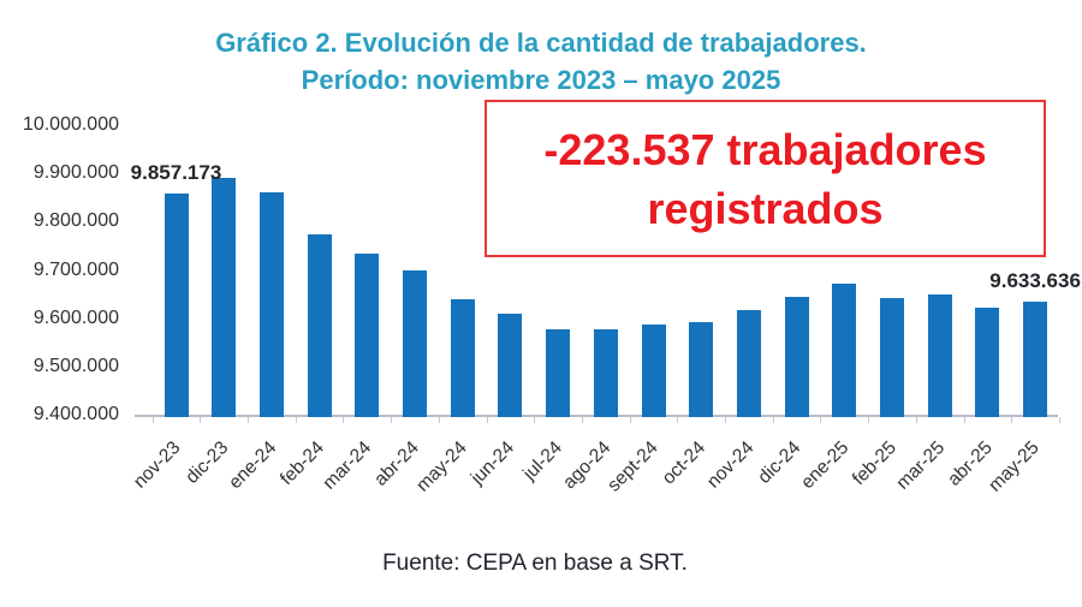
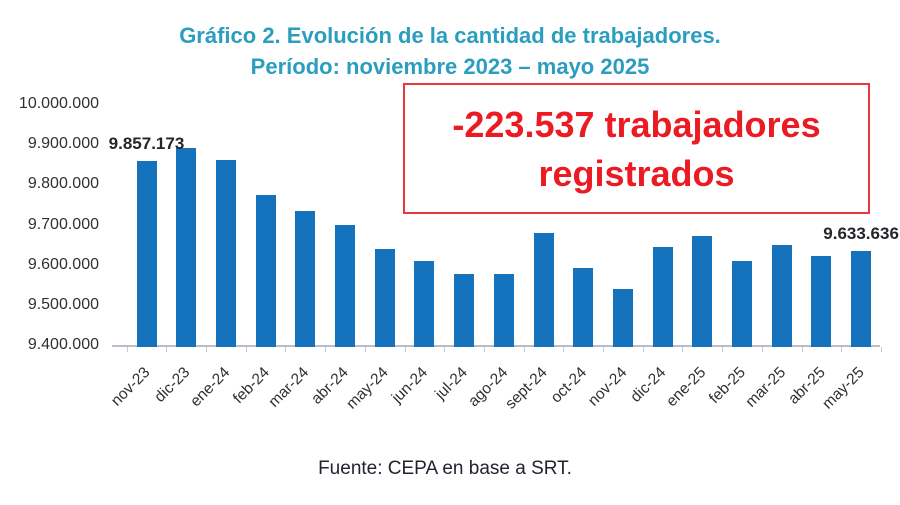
sept-24: 9590000 -> 9680000
nov-24: 9620000 -> 9540000
feb-25: 9640000 -> 9610000
